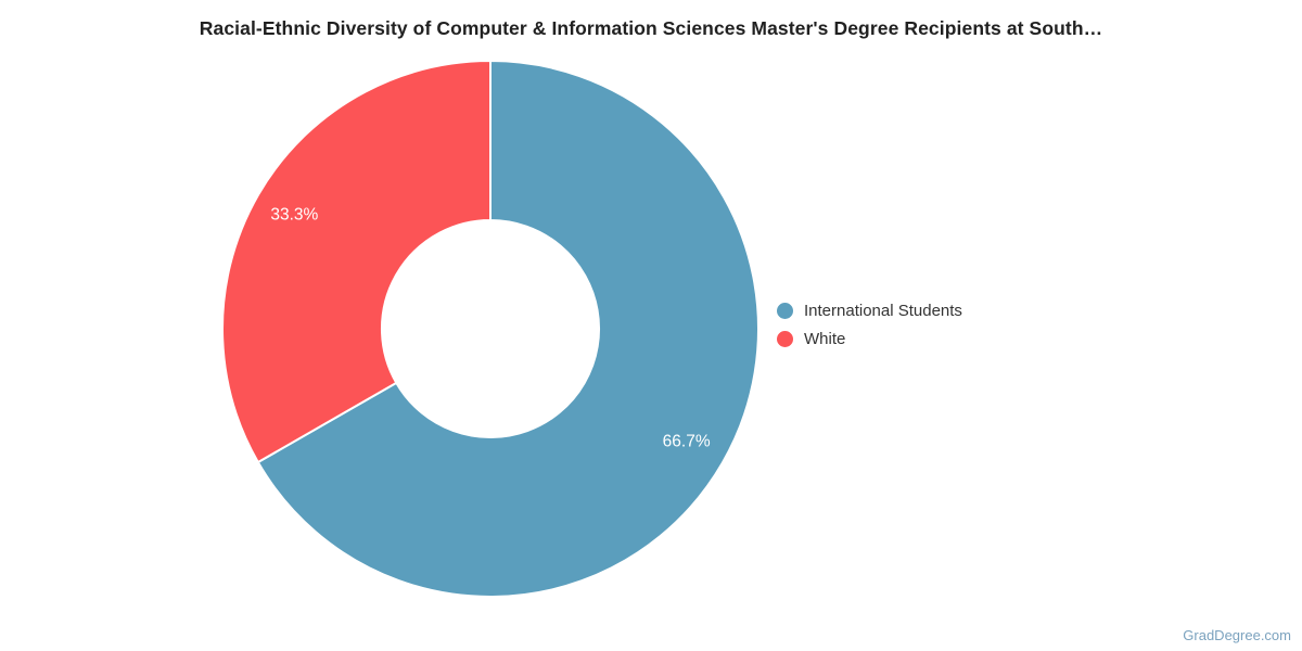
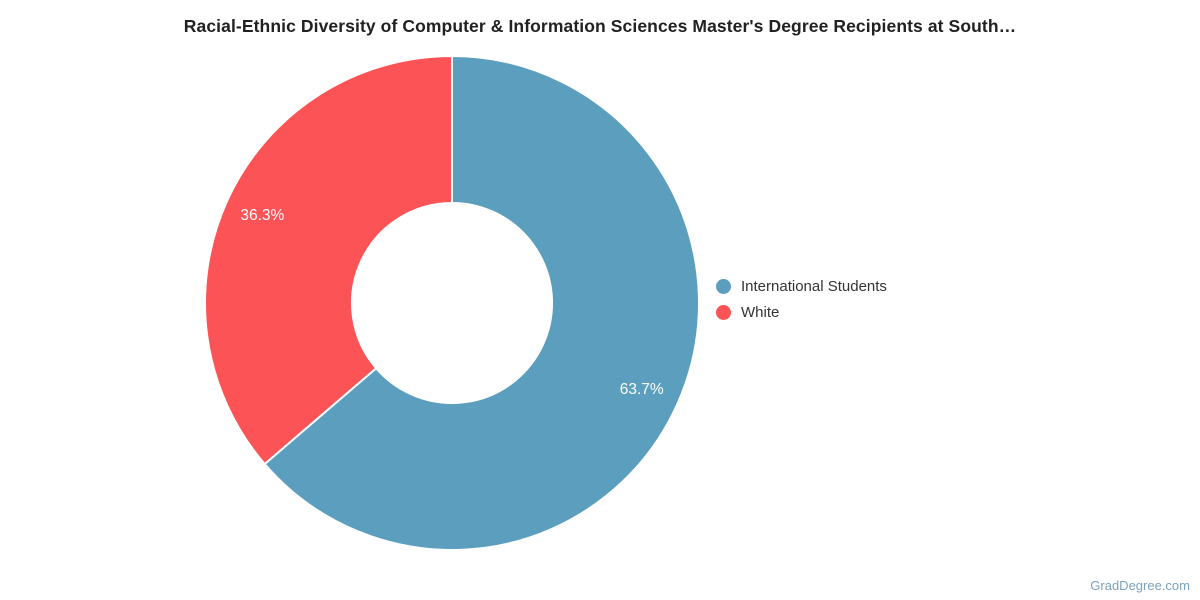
International Students: 66.7% -> 63.7%
White: 33.3% -> 36.3%
